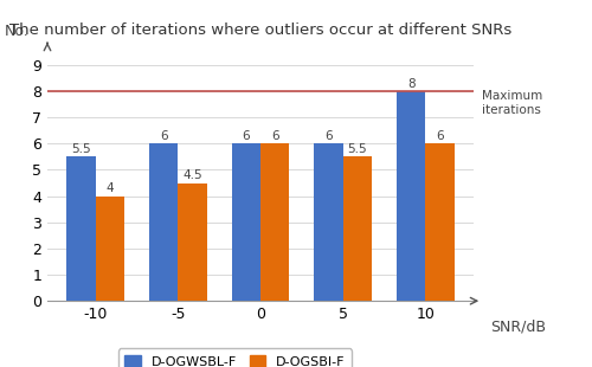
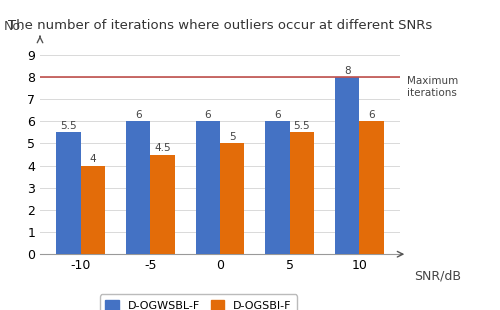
D-OGSBI-F/0: 6 -> 5
